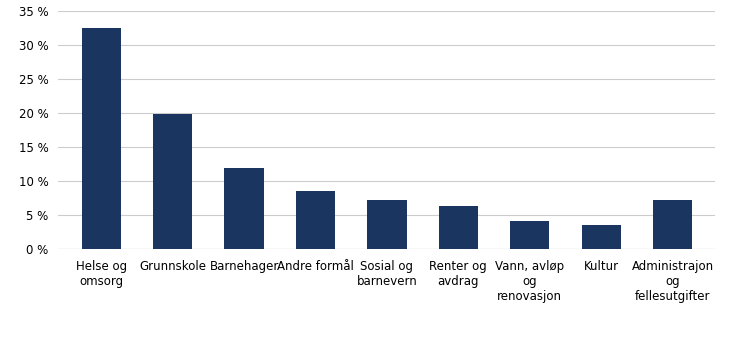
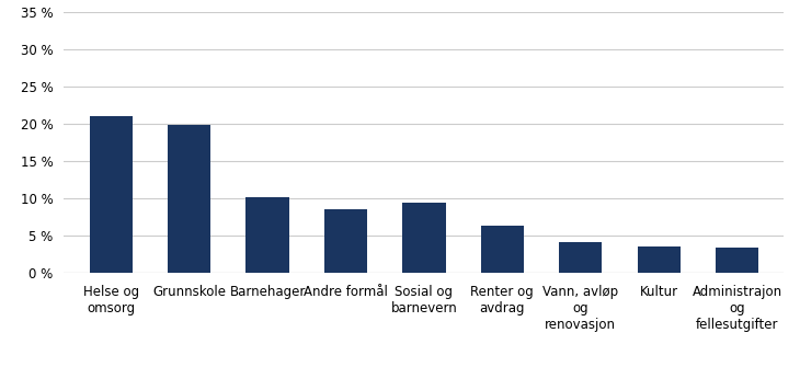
Helse og omsorg: 32.5 % -> 21.0 %
Barnehager: 11.9 % -> 10.2 %
Sosial og barnevern: 7.2 % -> 9.4 %
Administrajon og fellesutgifter: 7.2 % -> 3.4 %
